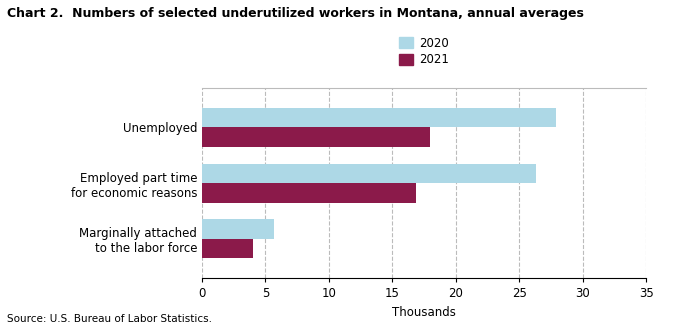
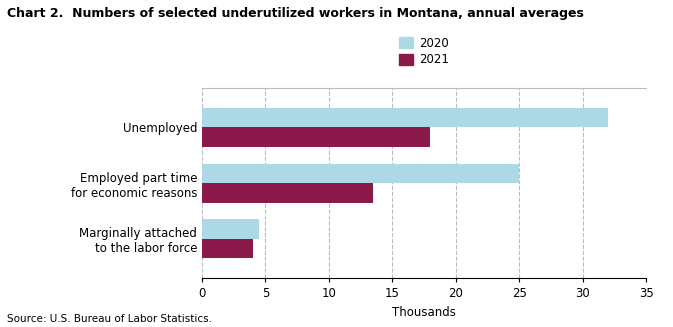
2020/Unemployed: 27.9 -> 32.0
2020/Employed part time for economic reasons: 26.3 -> 25.0
2021/Employed part time for economic reasons: 16.9 -> 13.5
2020/Marginally attached to the labor force: 5.7 -> 4.5
